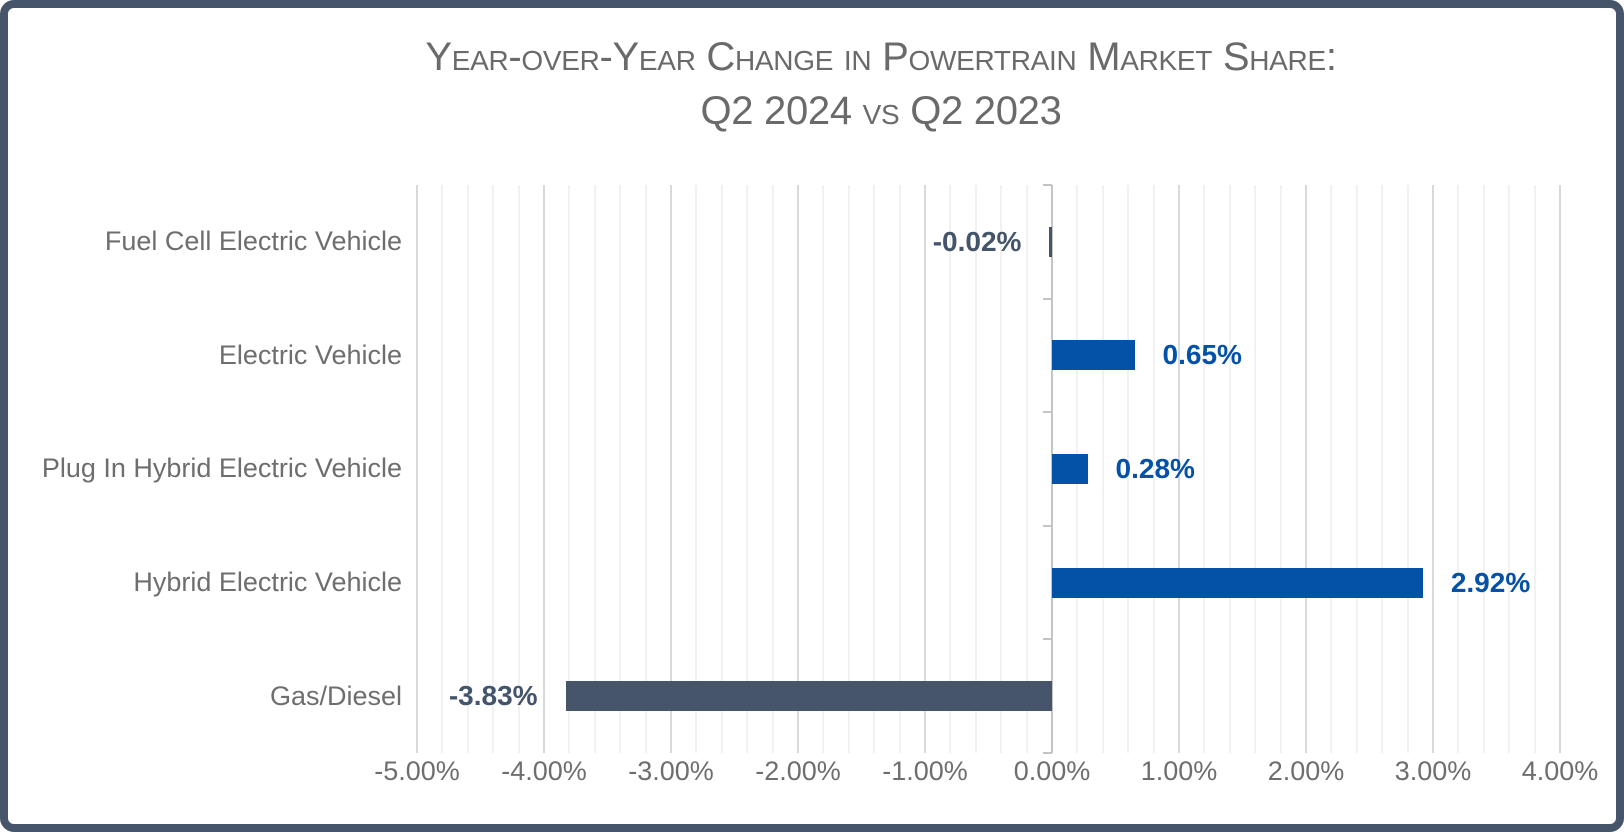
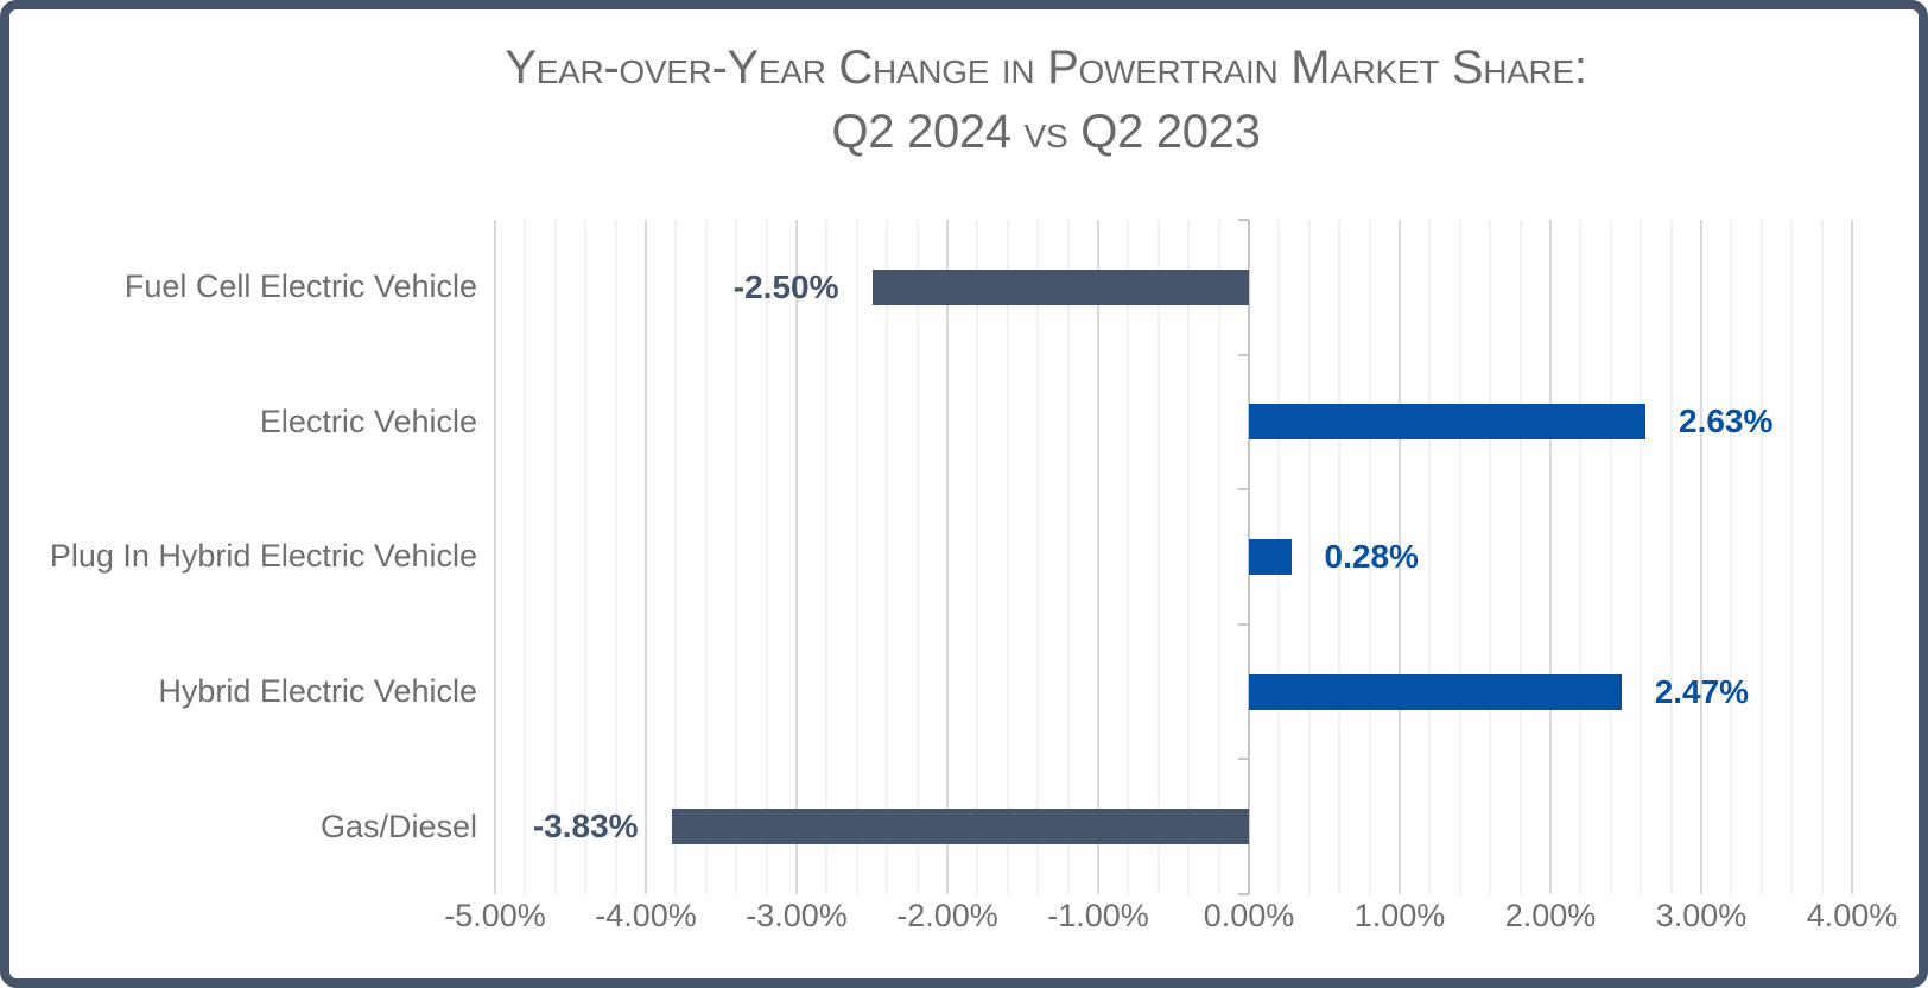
Fuel Cell Electric Vehicle: -0.02% -> -2.50%
Electric Vehicle: 0.65% -> 2.63%
Hybrid Electric Vehicle: 2.92% -> 2.47%
